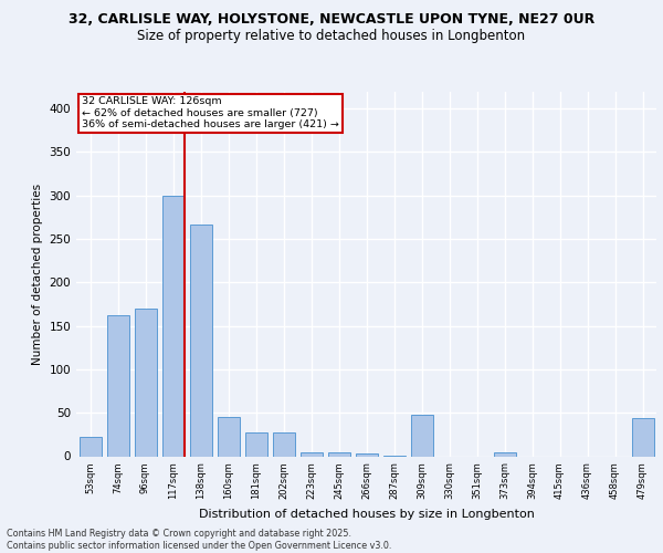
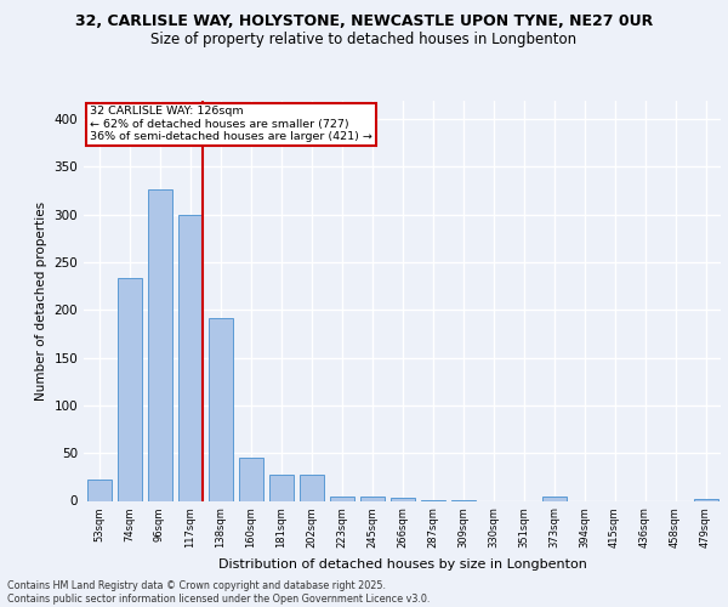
74sqm: 162 -> 233
96sqm: 170 -> 327
138sqm: 266 -> 191
309sqm: 48 -> 1
479sqm: 44 -> 2
